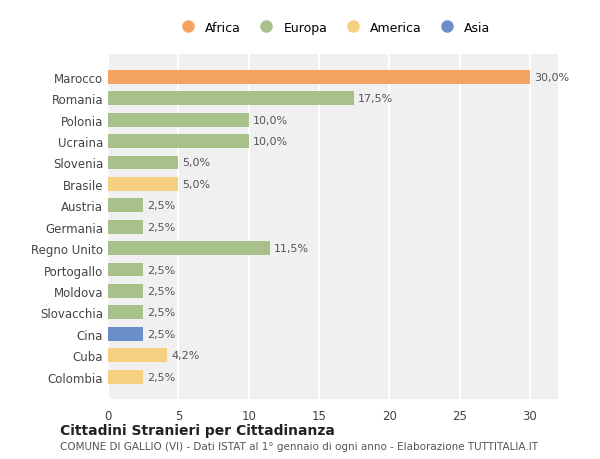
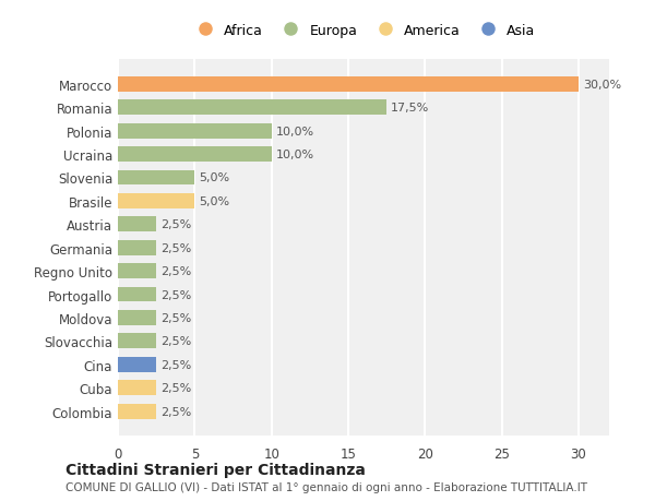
Regno Unito: 11,5% -> 2,5%
Cuba: 4,2% -> 2,5%
